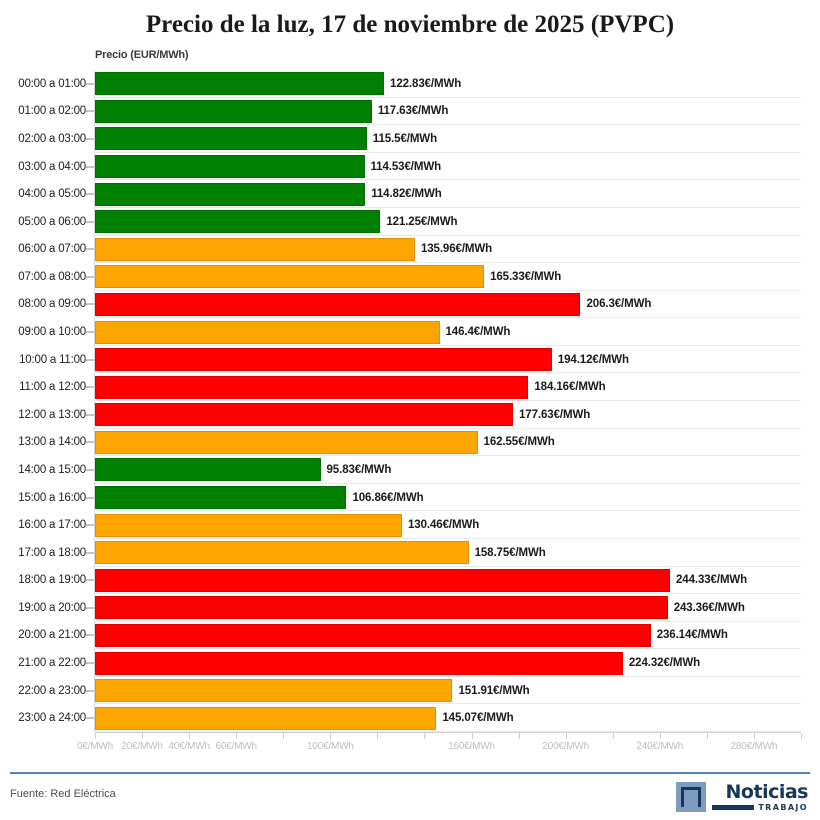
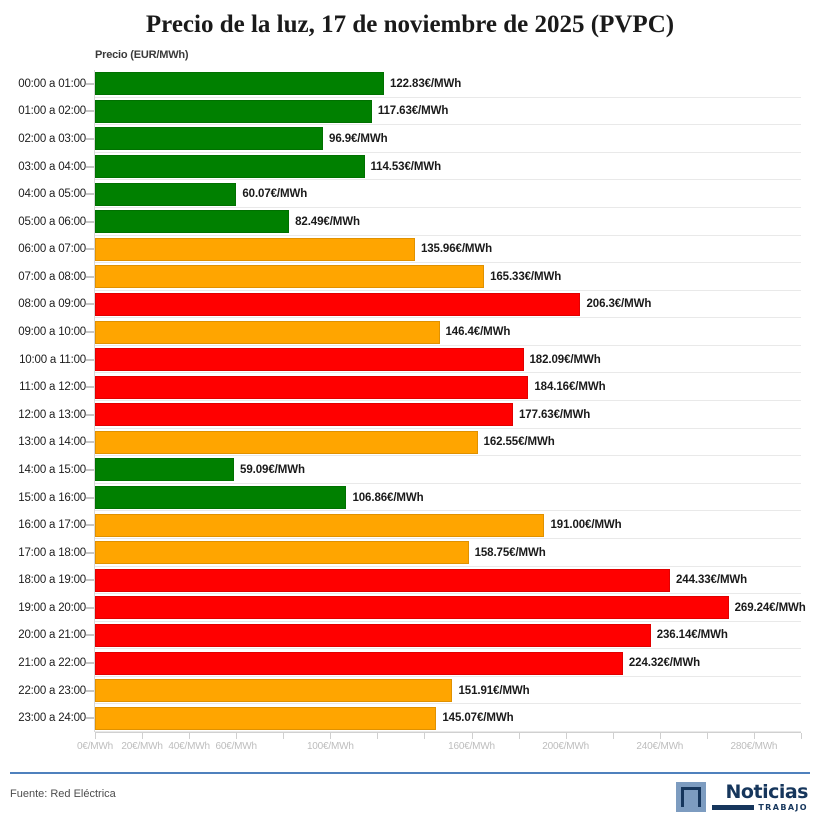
02:00 a 03:00: 115.5 -> 96.9
04:00 a 05:00: 114.82 -> 60.07
05:00 a 06:00: 121.25 -> 82.49
10:00 a 11:00: 194.12 -> 182.09
14:00 a 15:00: 95.83 -> 59.09
16:00 a 17:00: 130.46 -> 191.00
19:00 a 20:00: 243.36 -> 269.24
